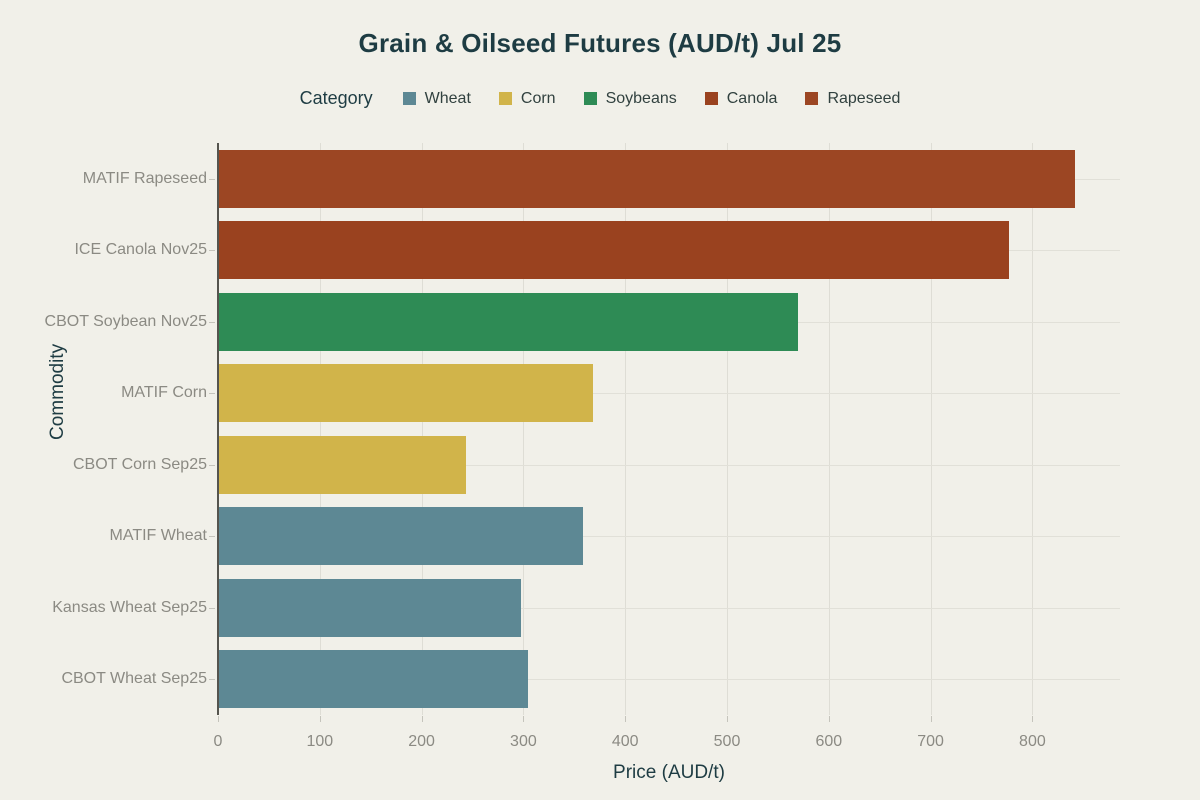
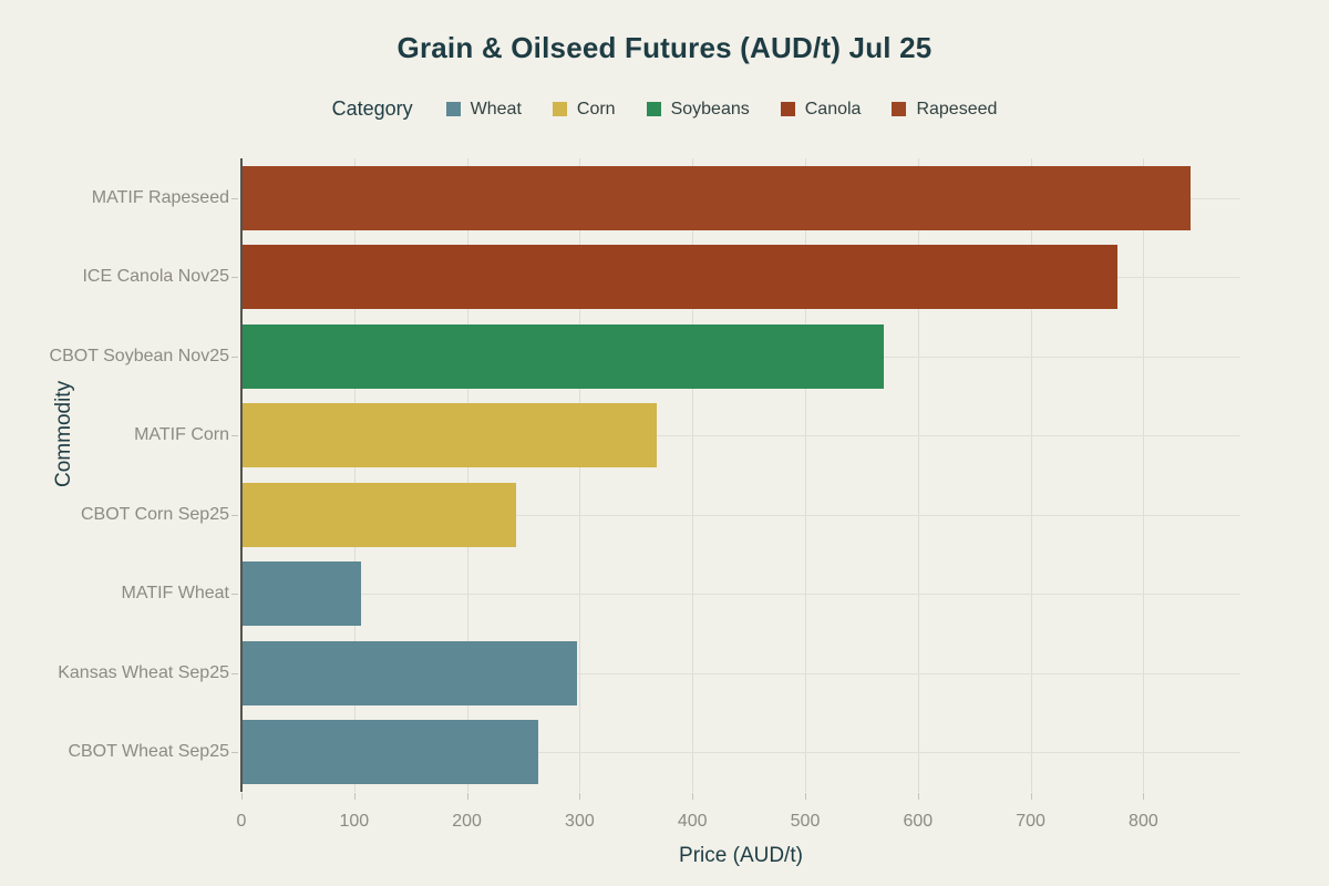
MATIF Wheat: 358 -> 106
CBOT Wheat Sep25: 304 -> 263
